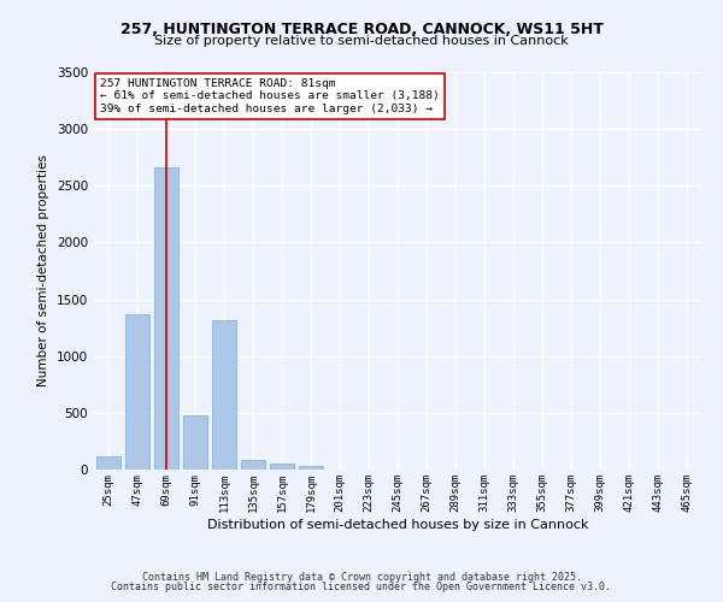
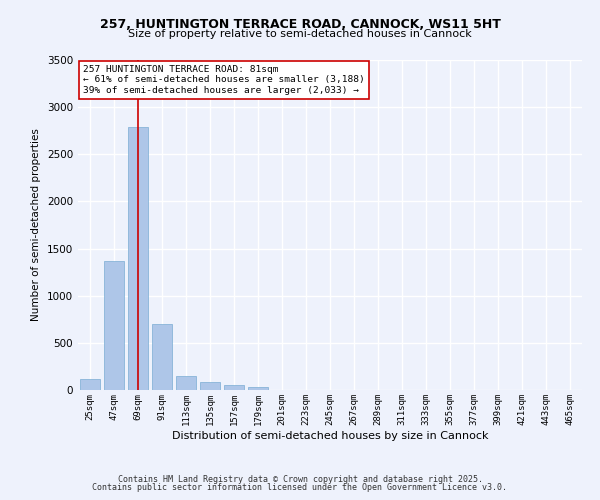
69sqm: 2660 -> 2790
91sqm: 480 -> 700
113sqm: 1320 -> 150
